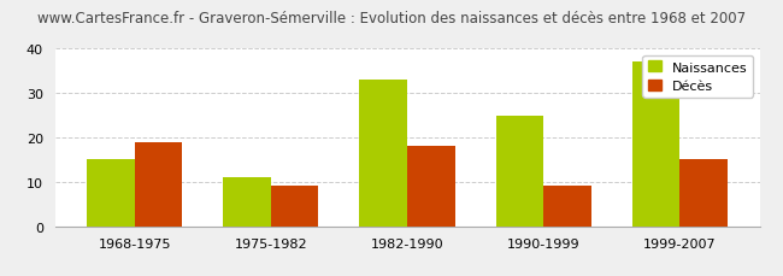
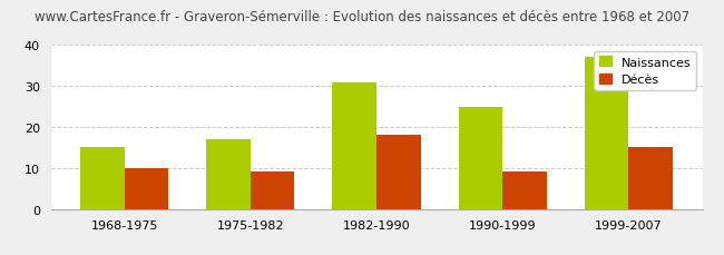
Décès/1968-1975: 19 -> 10
Naissances/1975-1982: 11 -> 17
Naissances/1982-1990: 33 -> 31
